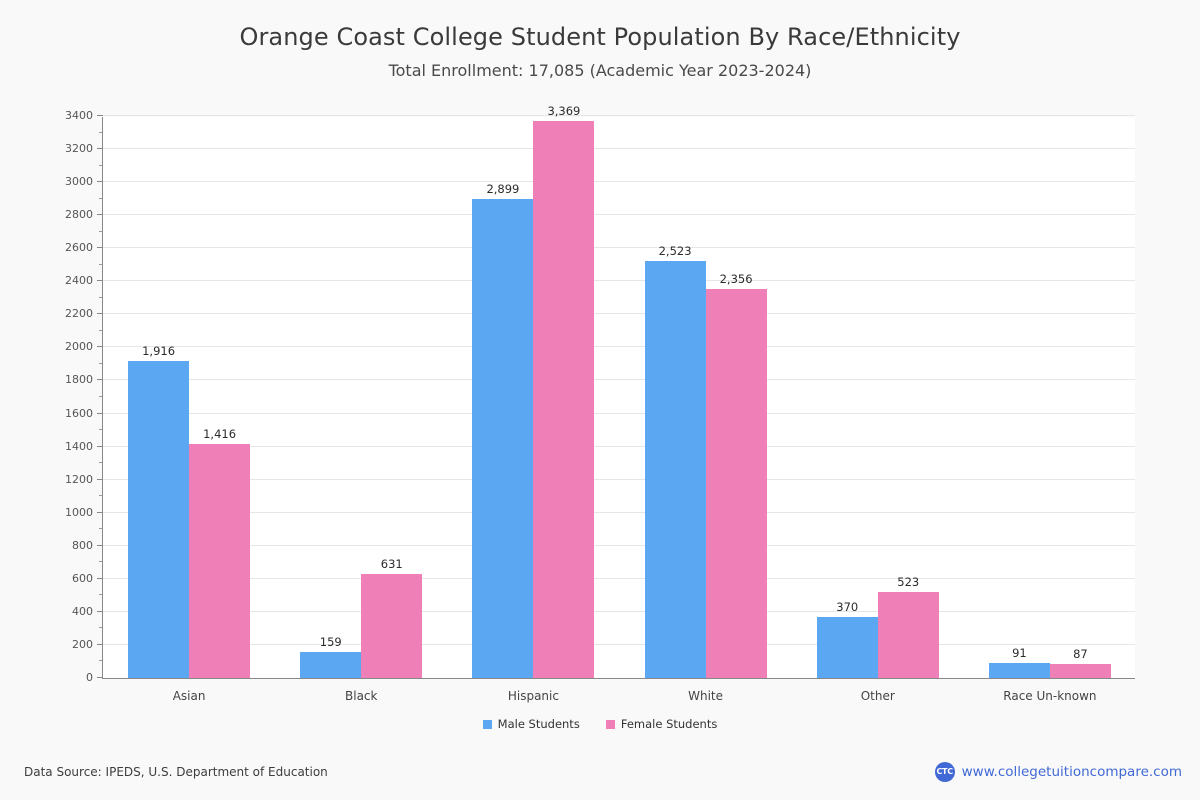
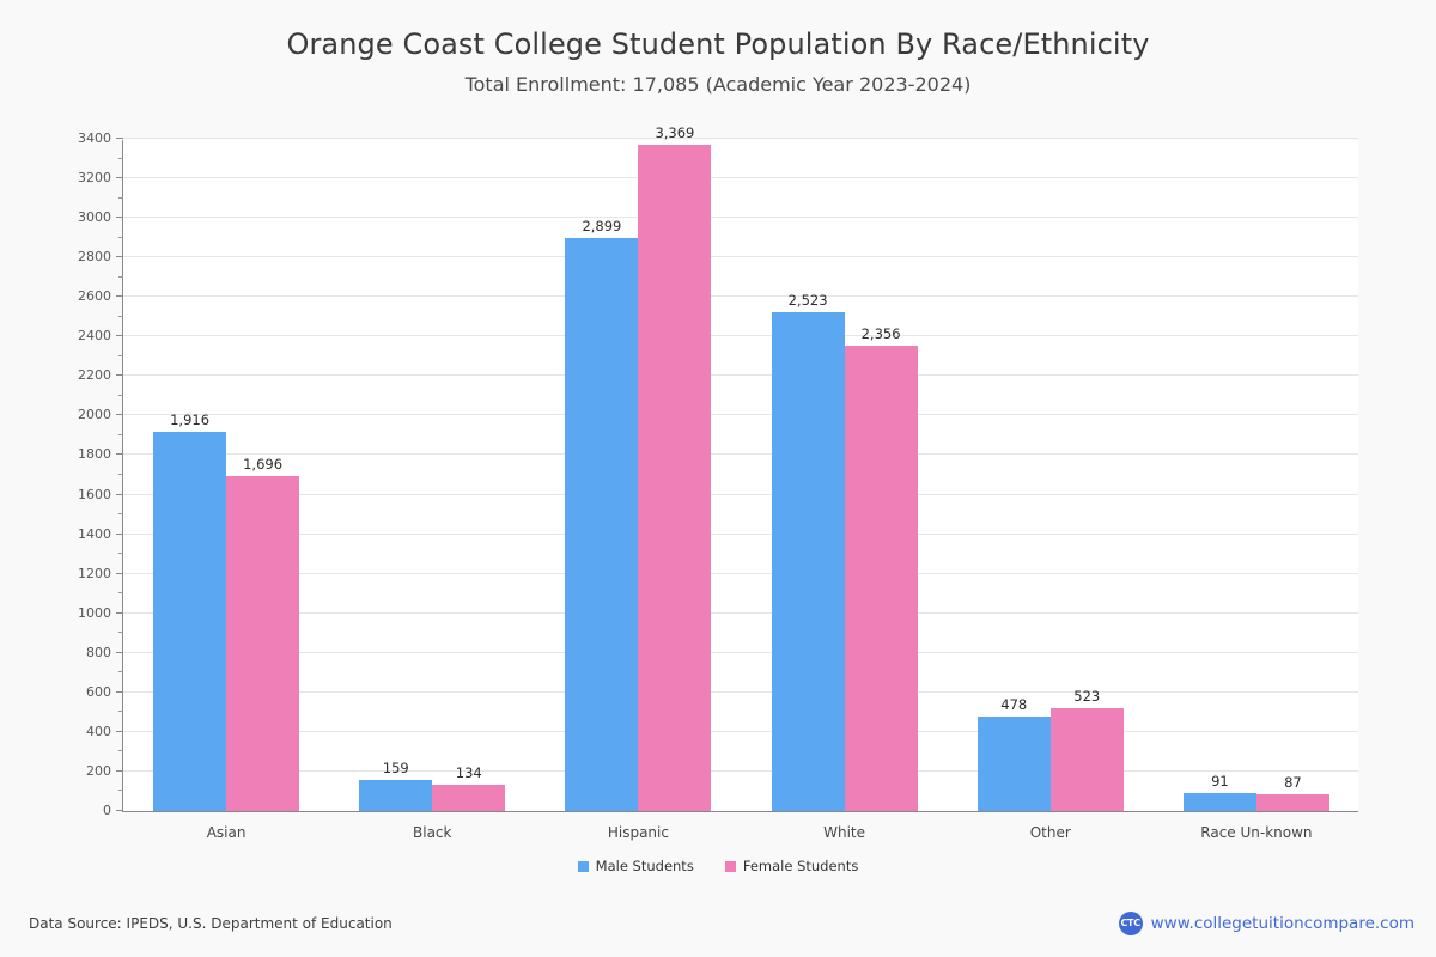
Female Students/Asian: 1,416 -> 1,696
Female Students/Black: 631 -> 134
Male Students/Other: 370 -> 478
